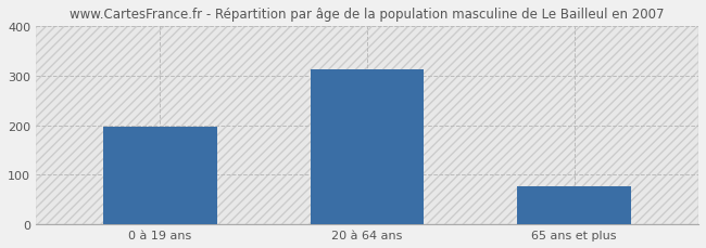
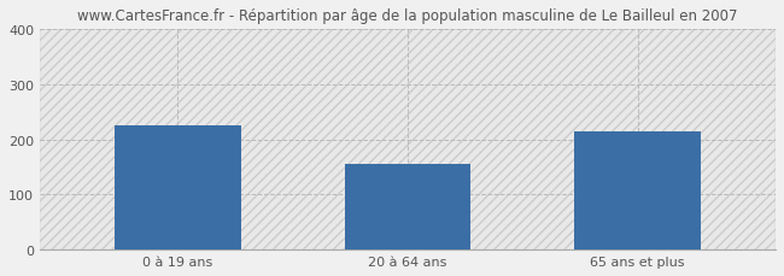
0 à 19 ans: 197 -> 225
20 à 64 ans: 313 -> 155
65 ans et plus: 78 -> 215
